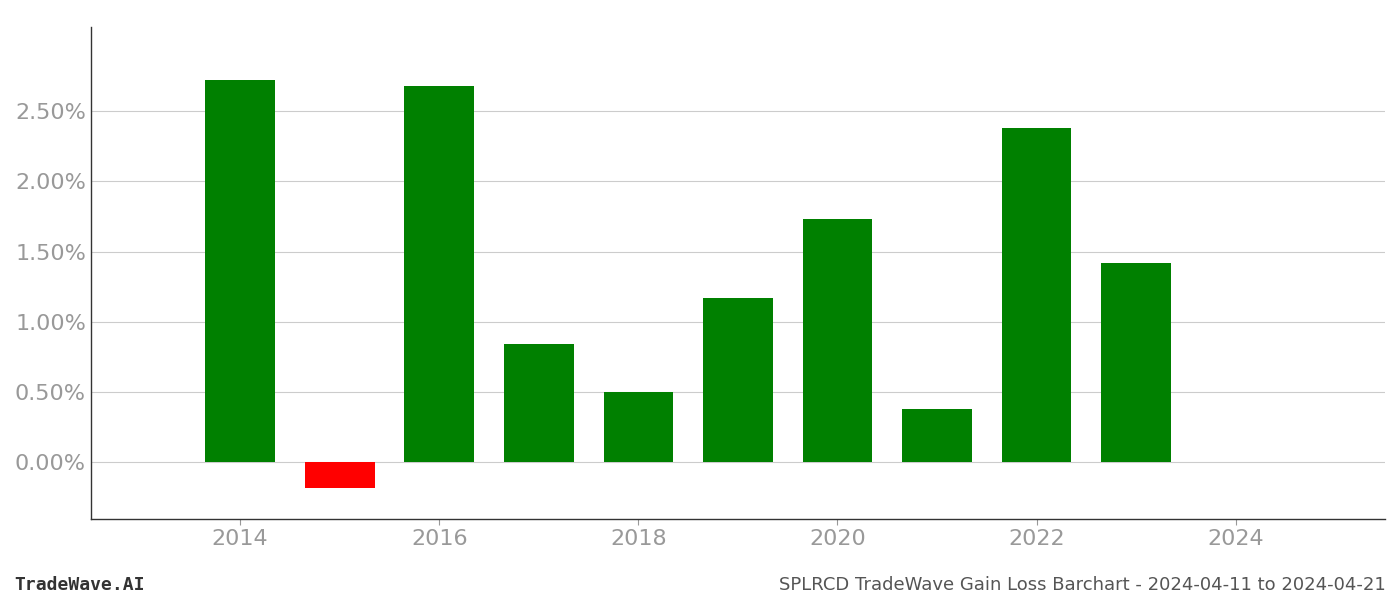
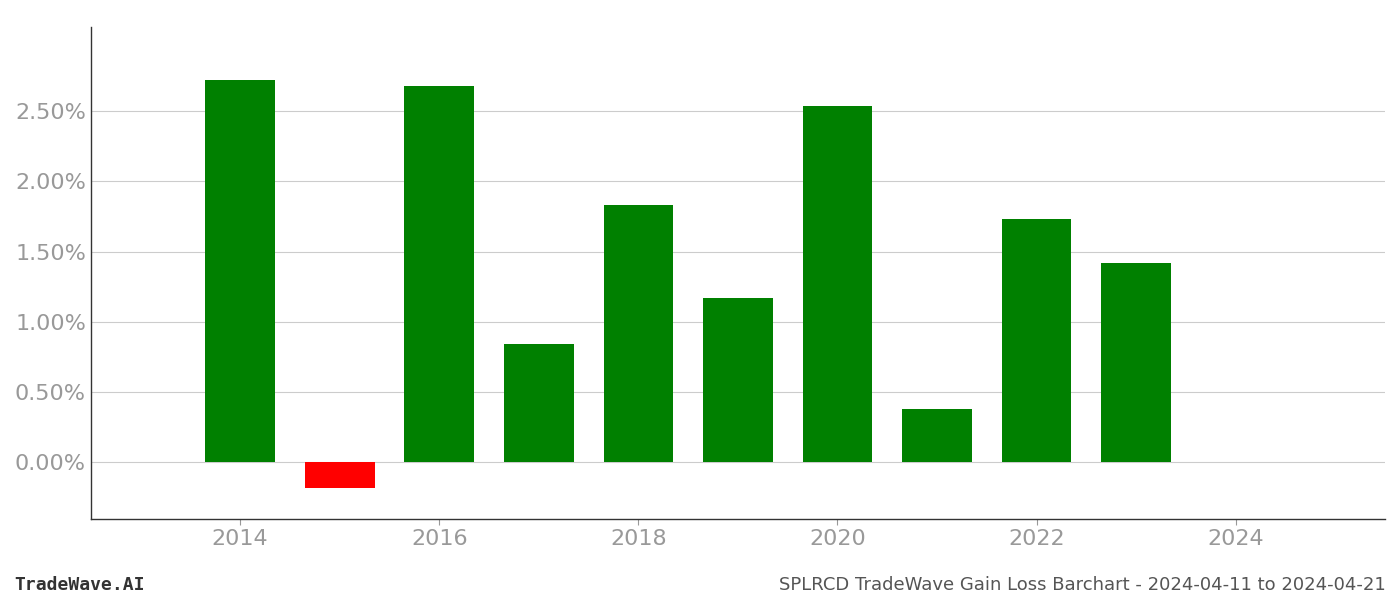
2018: 0.50% -> 1.83%
2020: 1.73% -> 2.54%
2022: 2.38% -> 1.73%
